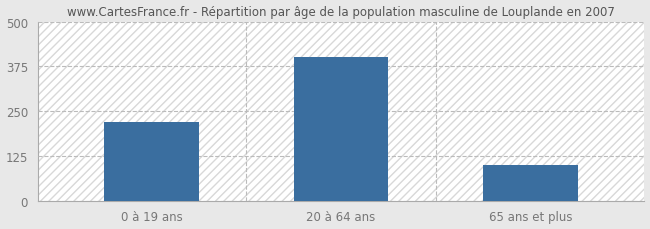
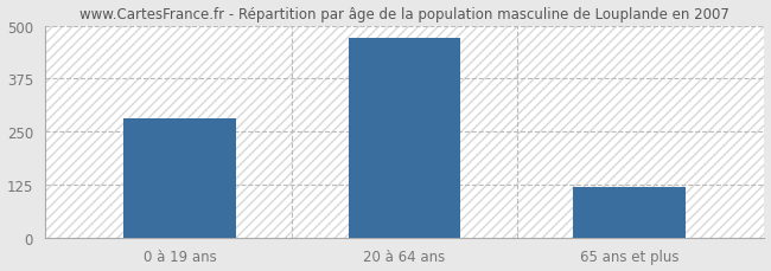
0 à 19 ans: 220 -> 280
20 à 64 ans: 400 -> 470
65 ans et plus: 100 -> 120
